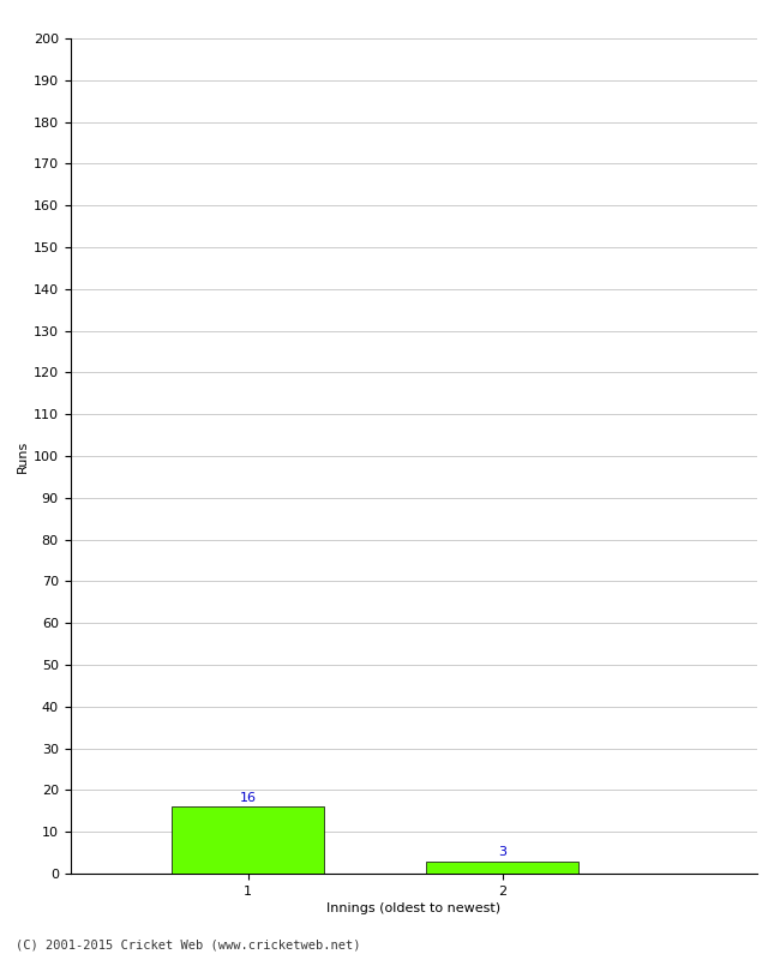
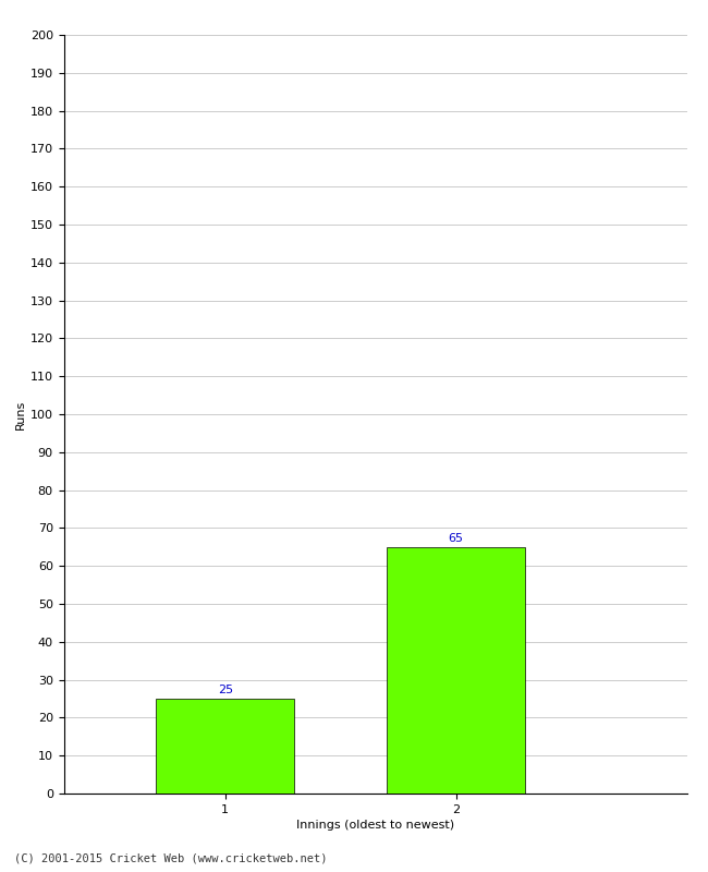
1: 16 -> 25
2: 3 -> 65
